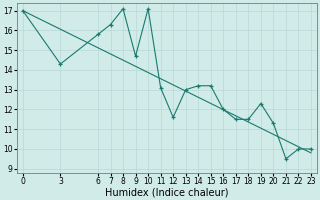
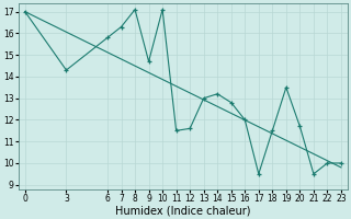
11: 13.1 -> 11.5
15: 13.2 -> 12.8
17: 11.5 -> 9.5
19: 12.3 -> 13.5
20: 11.3 -> 11.7
